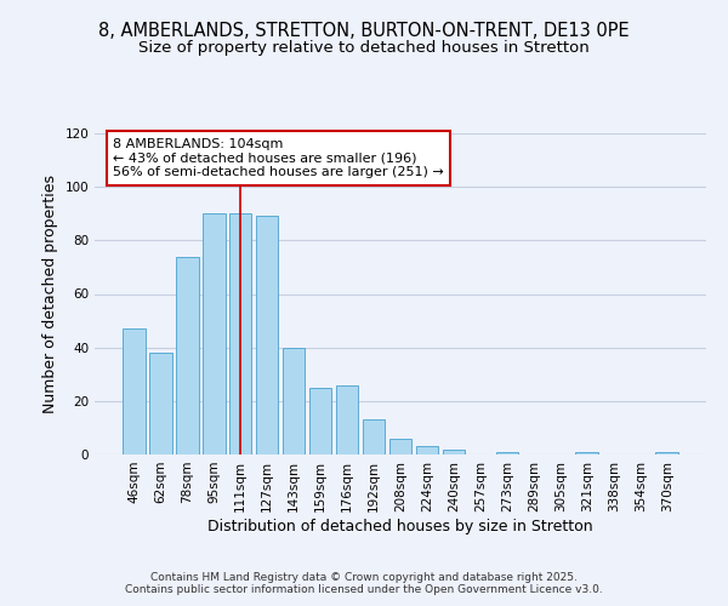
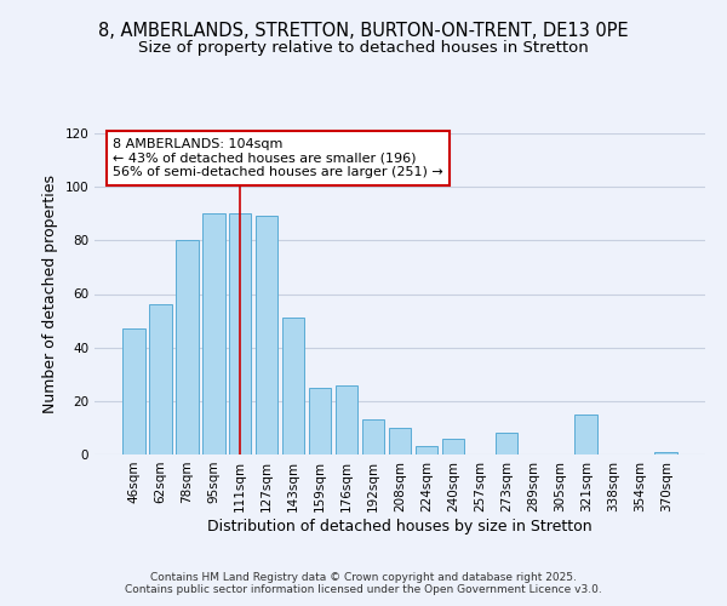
62sqm: 38 -> 56
78sqm: 74 -> 80
143sqm: 40 -> 51
208sqm: 6 -> 10
240sqm: 2 -> 6
273sqm: 1 -> 8
321sqm: 1 -> 15
